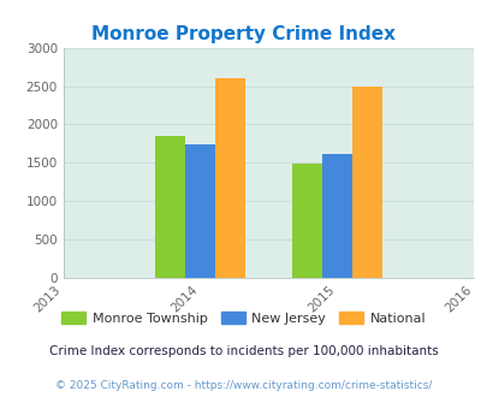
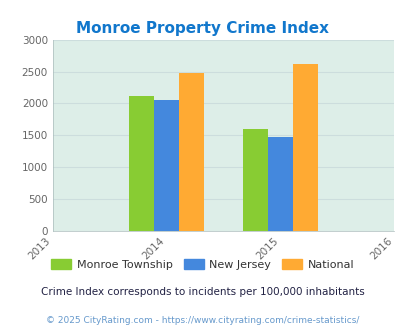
Monroe Township/2014: 1850 -> 2120
New Jersey/2014: 1740 -> 2060
National/2014: 2600 -> 2480
Monroe Township/2015: 1490 -> 1600
New Jersey/2015: 1610 -> 1480
National/2015: 2490 -> 2620
